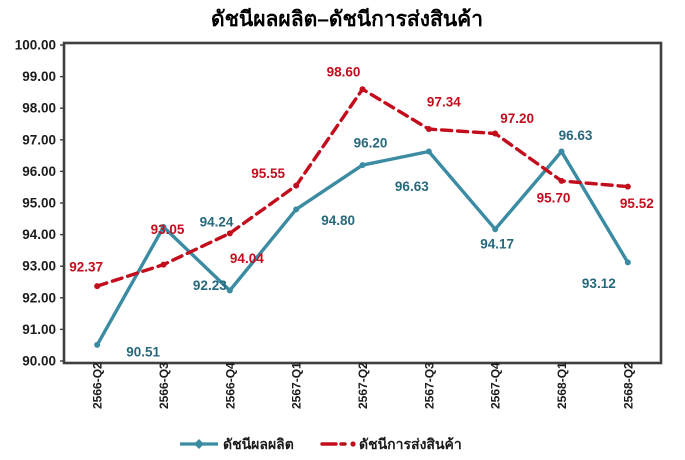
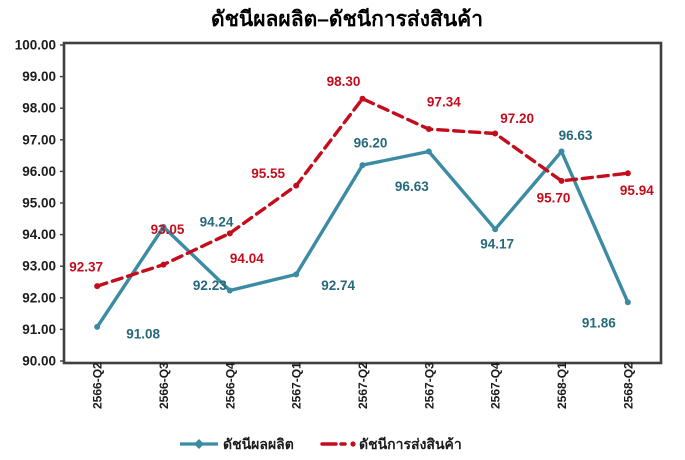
ดัชนีผลผลิต/2566-Q2: 90.51 -> 91.08
ดัชนีผลผลิต/2567-Q1: 94.80 -> 92.74
ดัชนีการส่งสินค้า/2567-Q2: 98.60 -> 98.30
ดัชนีผลผลิต/2568-Q2: 93.12 -> 91.86
ดัชนีการส่งสินค้า/2568-Q2: 95.52 -> 95.94
